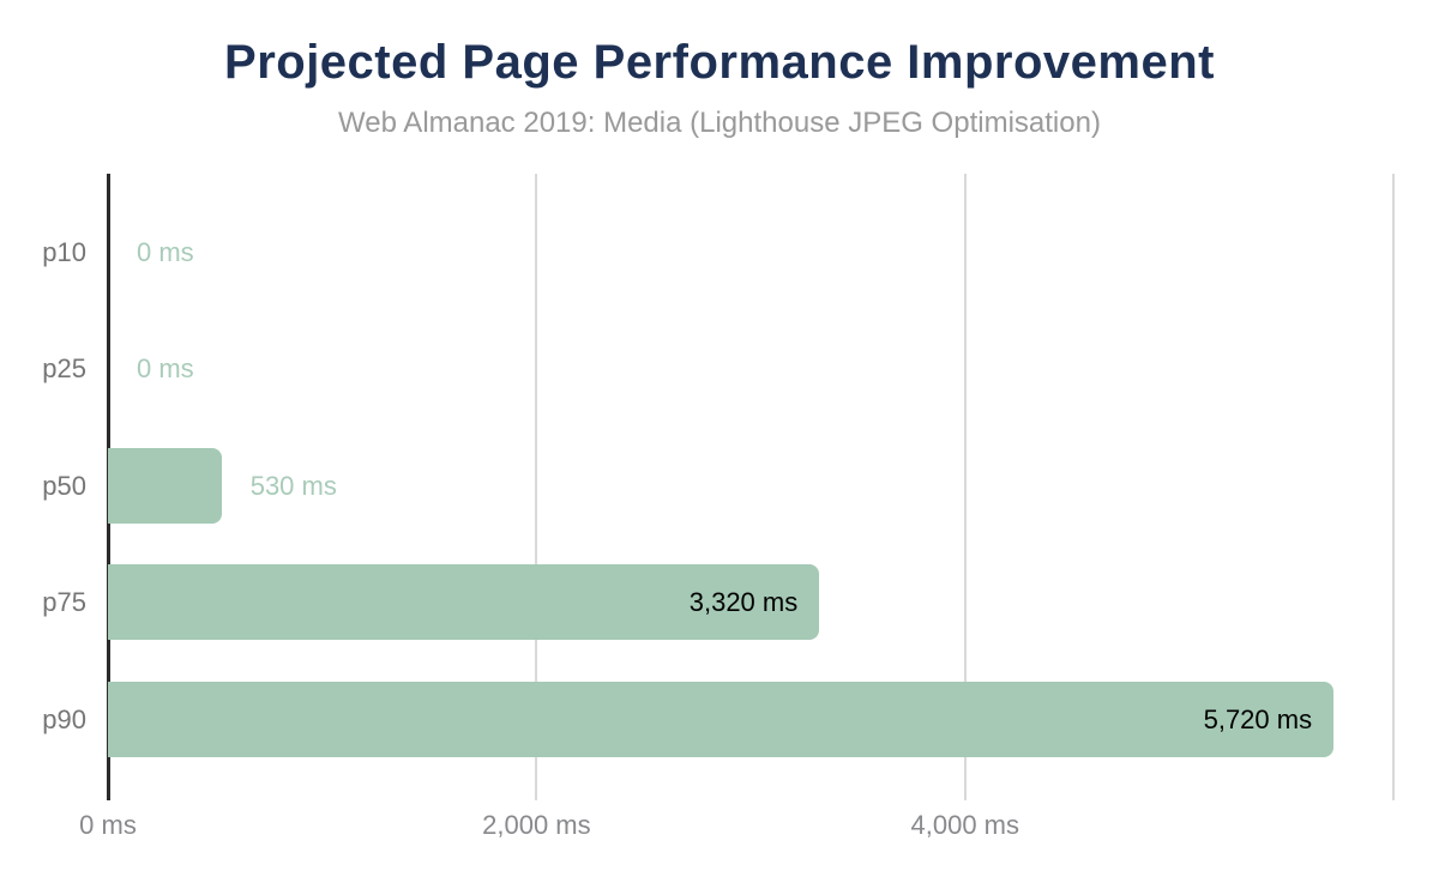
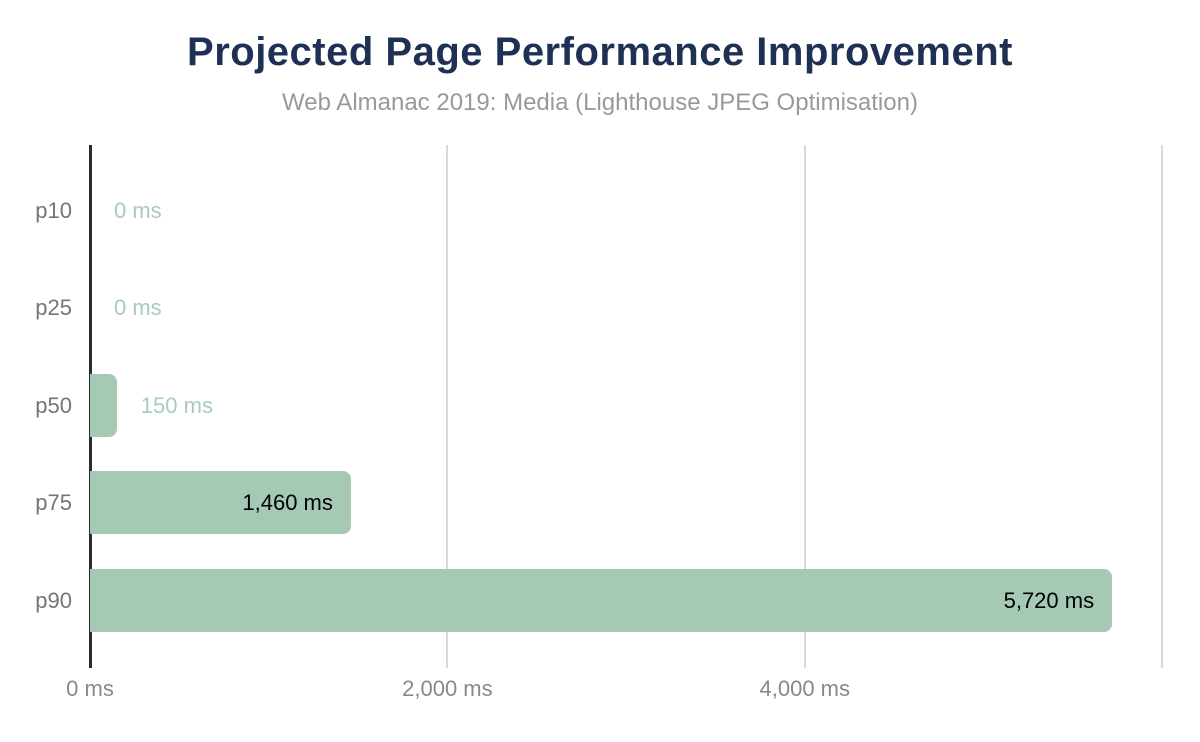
p50: 530 -> 150
p75: 3,320 -> 1,460
